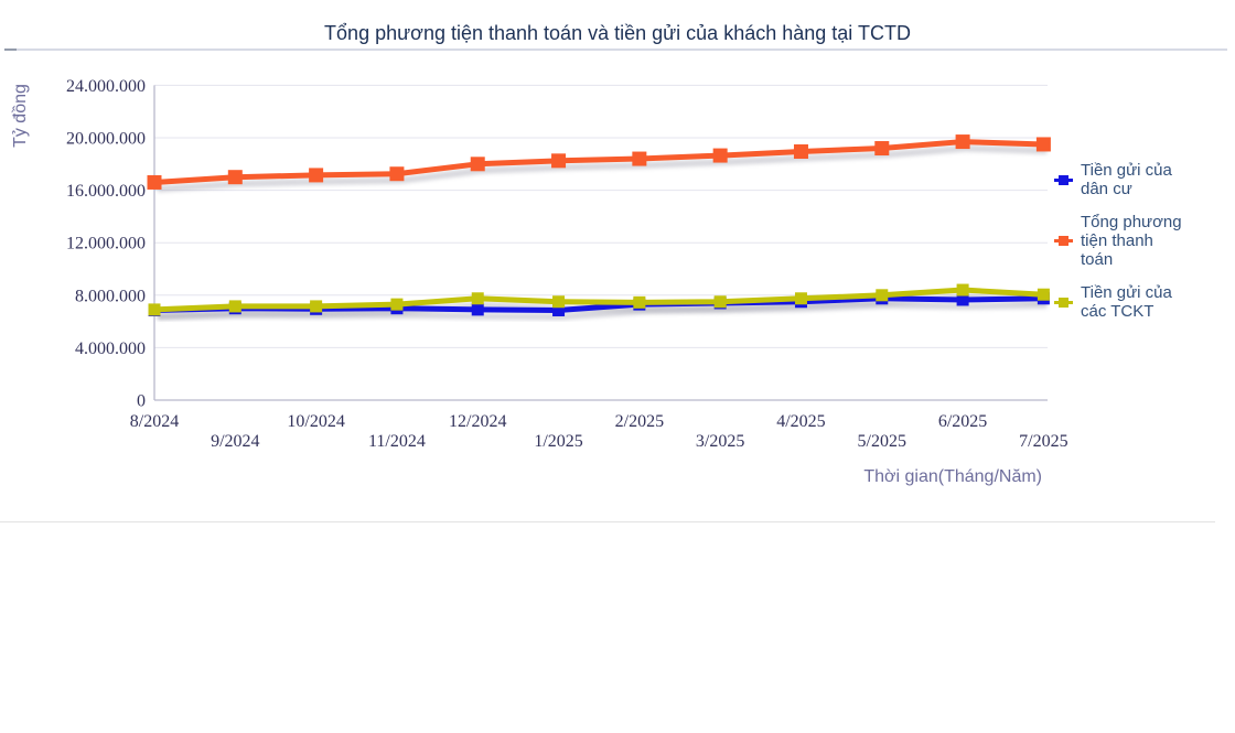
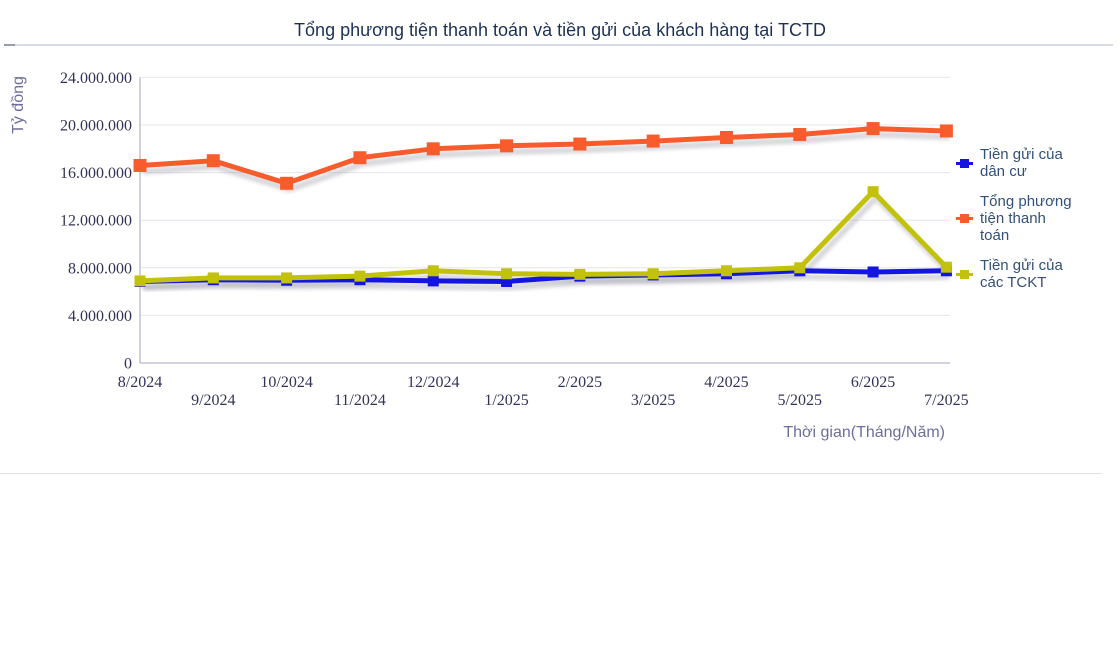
Tổng phương tiện thanh toán/10/2024: 17200000 -> 15100000
Tiền gửi của các TCKT/6/2025: 8400000 -> 14400000
